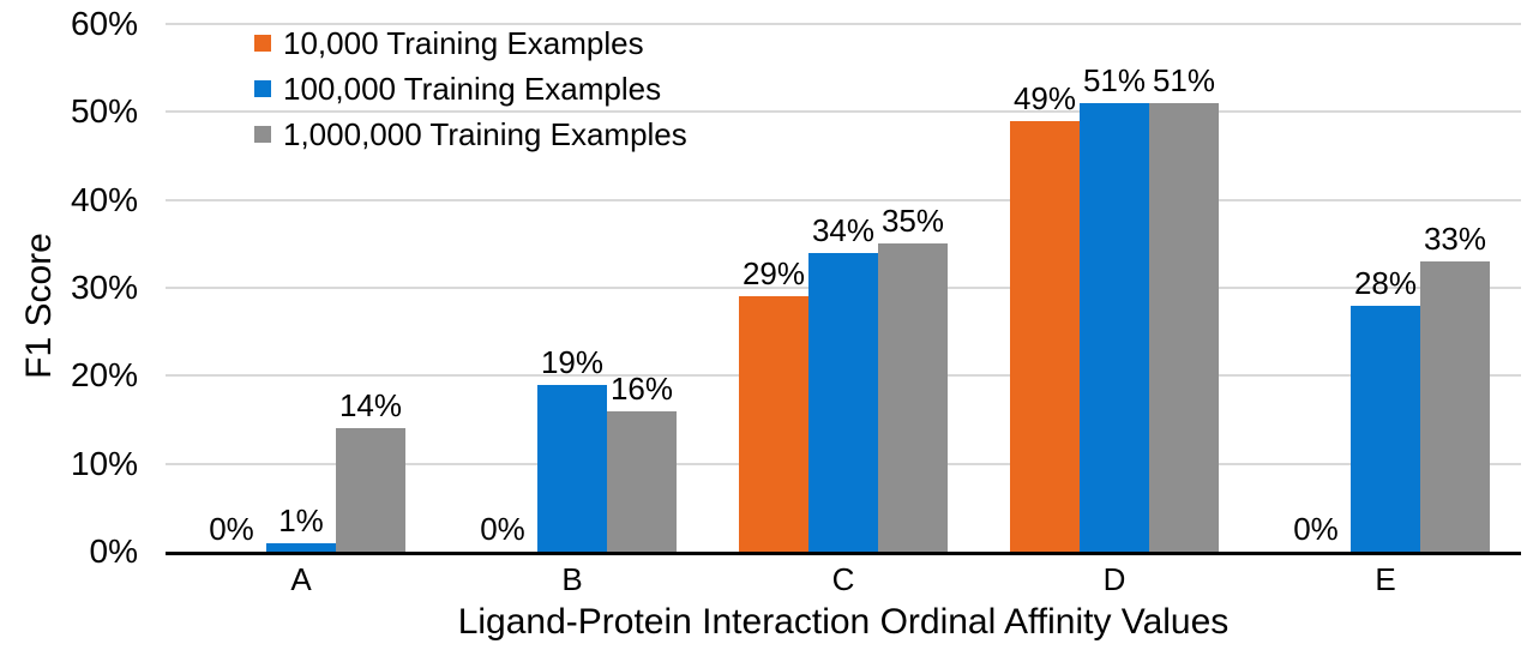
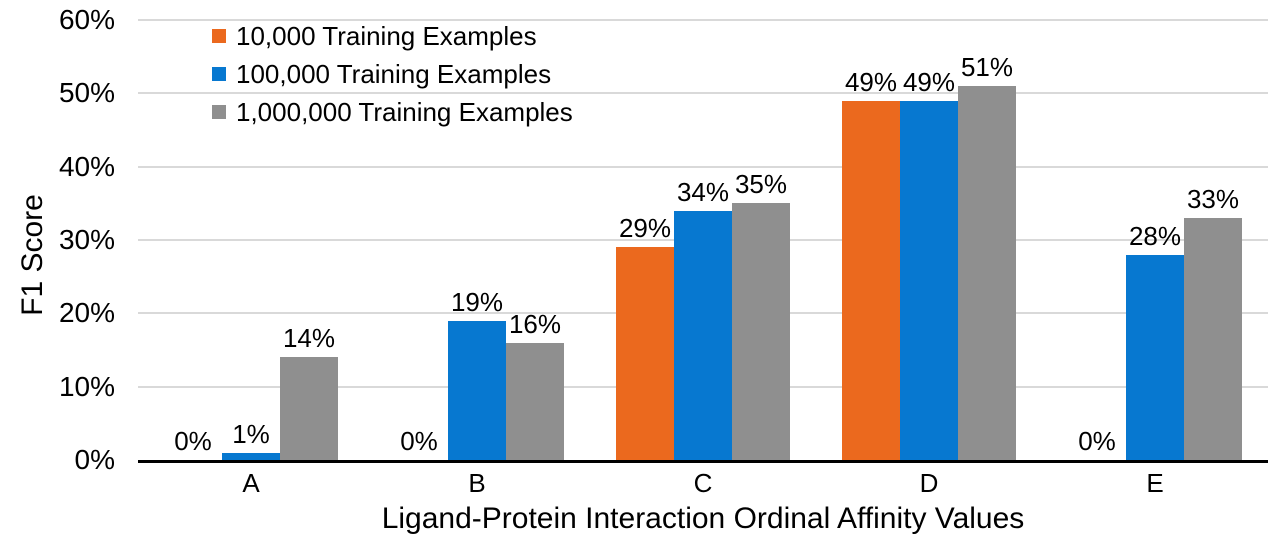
100,000 Training Examples/D: 51% -> 49%
